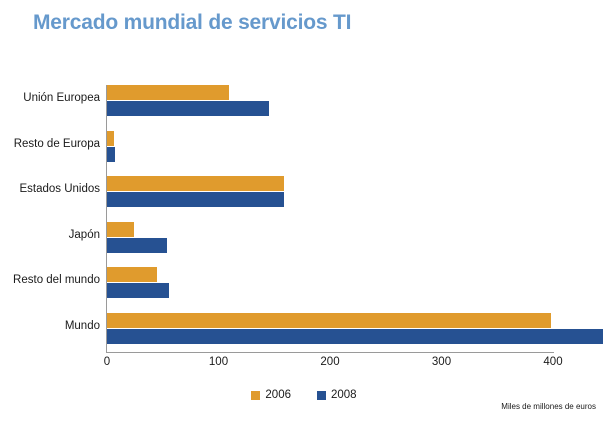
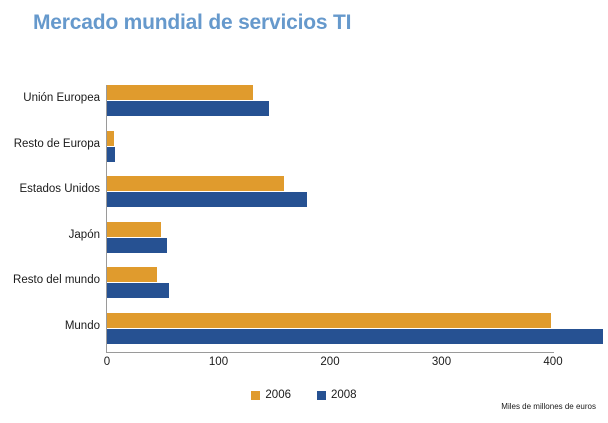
2006/Unión Europea: 109 -> 131
2008/Estados Unidos: 159 -> 179
2006/Japón: 24 -> 48
